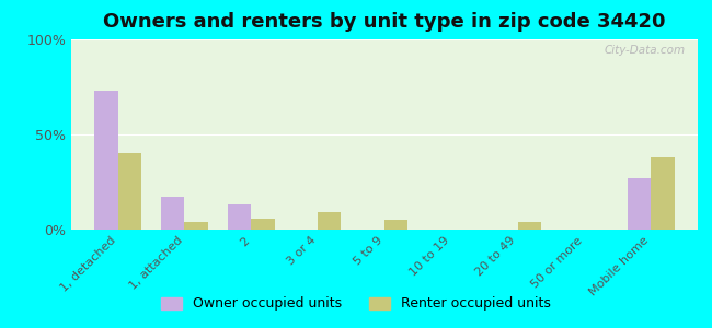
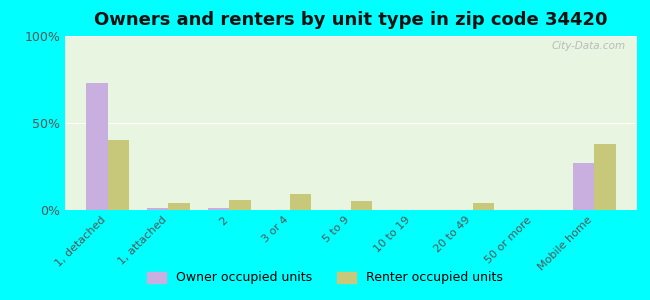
Owner occupied units/1, attached: 17% -> 1%
Owner occupied units/2: 13% -> 1%
